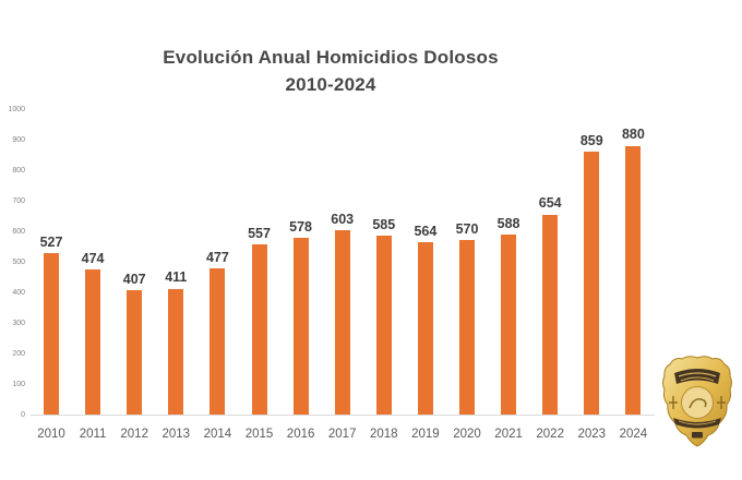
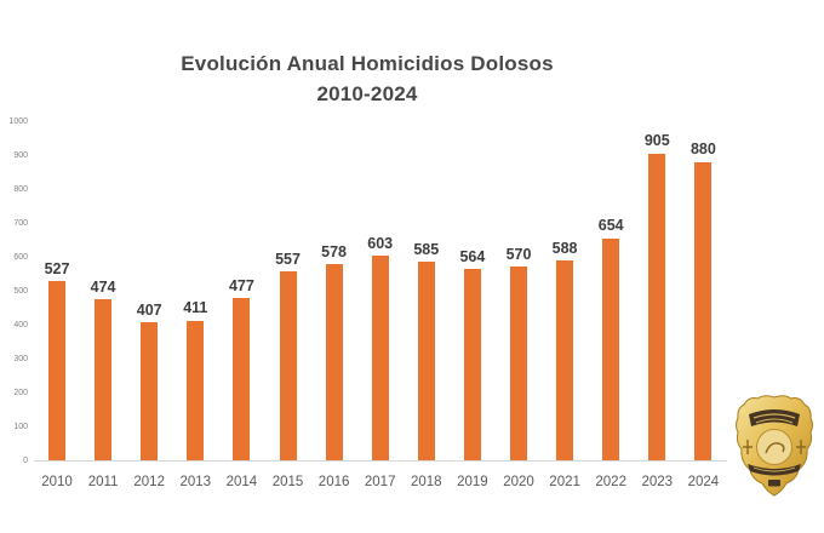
2023: 859 -> 905
